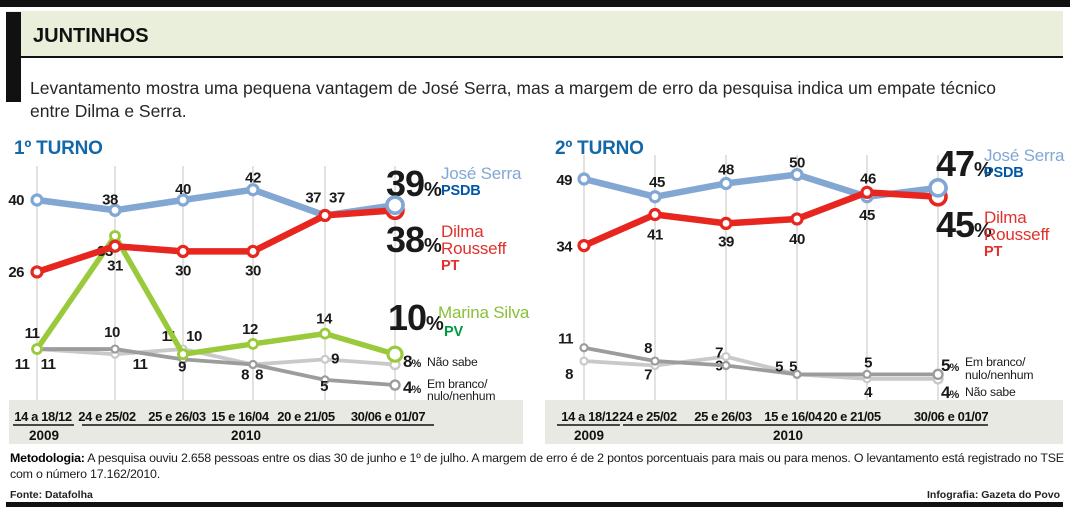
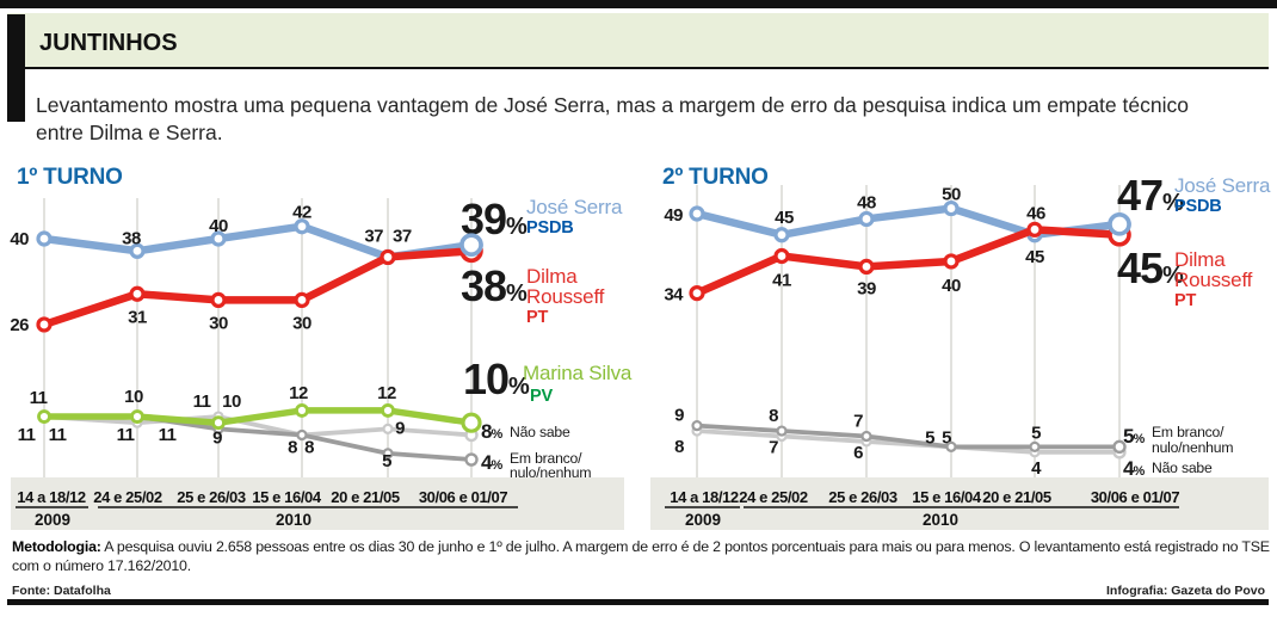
1º TURNO/Marina Silva/24 e 25/02: 33 -> 11
1º TURNO/Marina Silva/20 e 21/05: 14 -> 12
2º TURNO/Em branco/nulo/nenhum/14 a 18/12: 11 -> 9
2º TURNO/Não sabe/25 e 26/03: 9 -> 6
